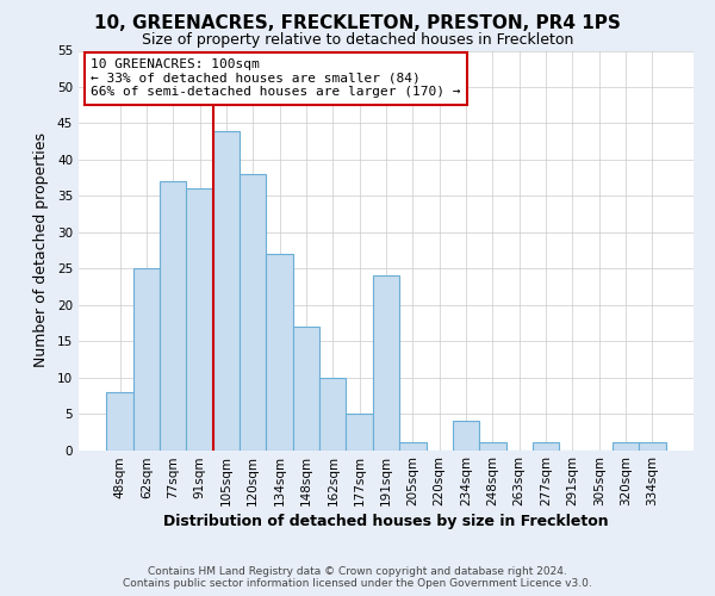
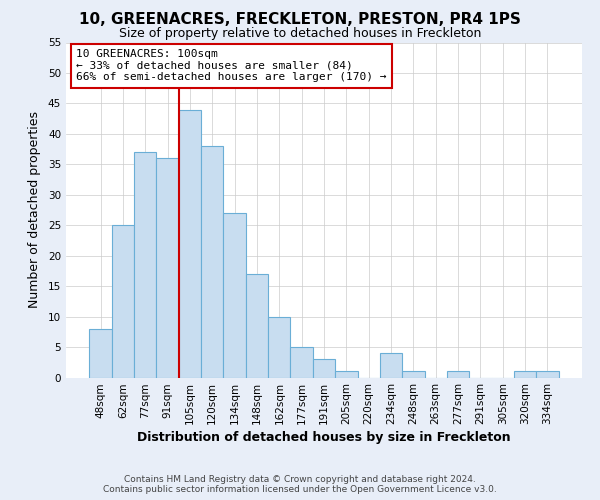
191sqm: 24 -> 3
